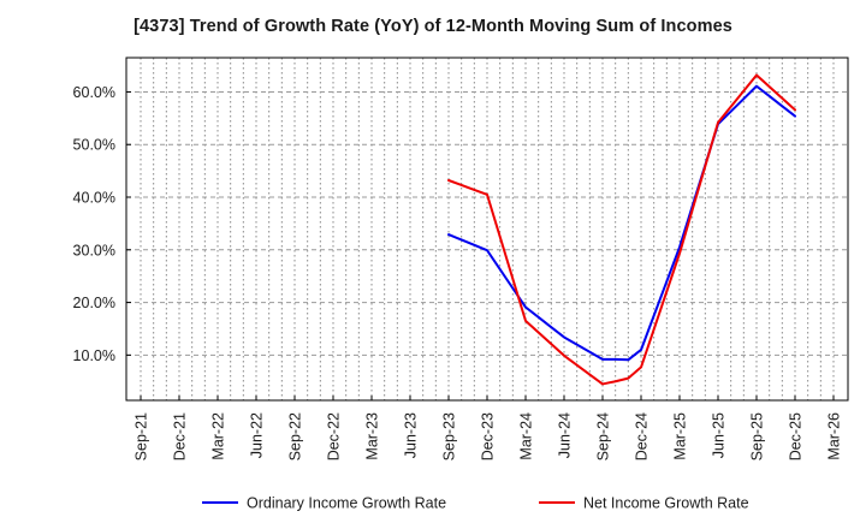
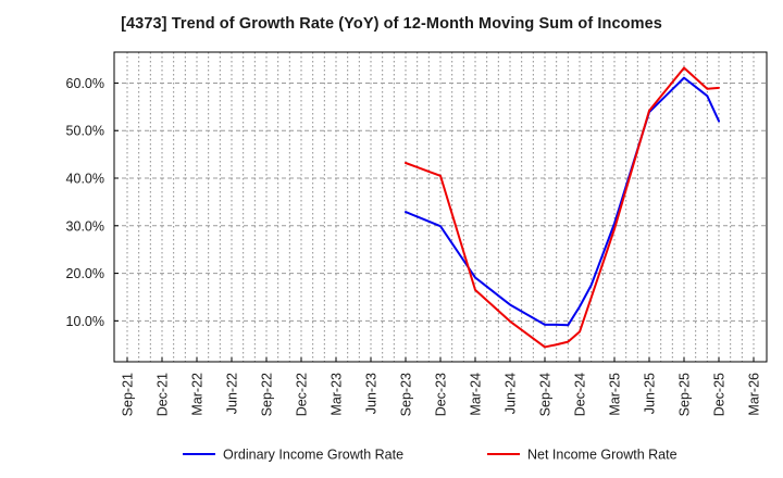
Ordinary Income Growth Rate/Dec-24: 11% -> 13%
Ordinary Income Growth Rate/Dec-25: 55% -> 52%
Net Income Growth Rate/Dec-25: 57% -> 59%
